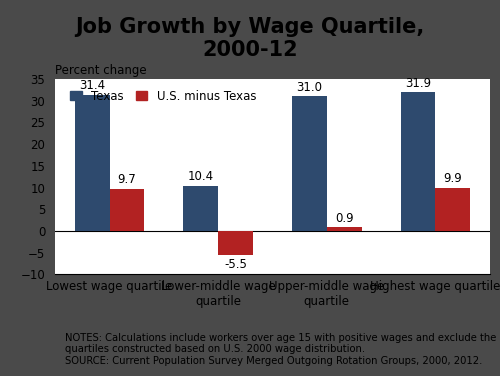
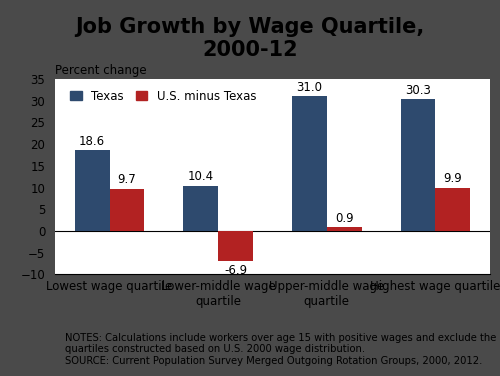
Texas/Lowest wage quartile: 31.4 -> 18.6
U.S. minus Texas/Lower-middle wage quartile: -5.5 -> -6.9
Texas/Highest wage quartile: 31.9 -> 30.3
